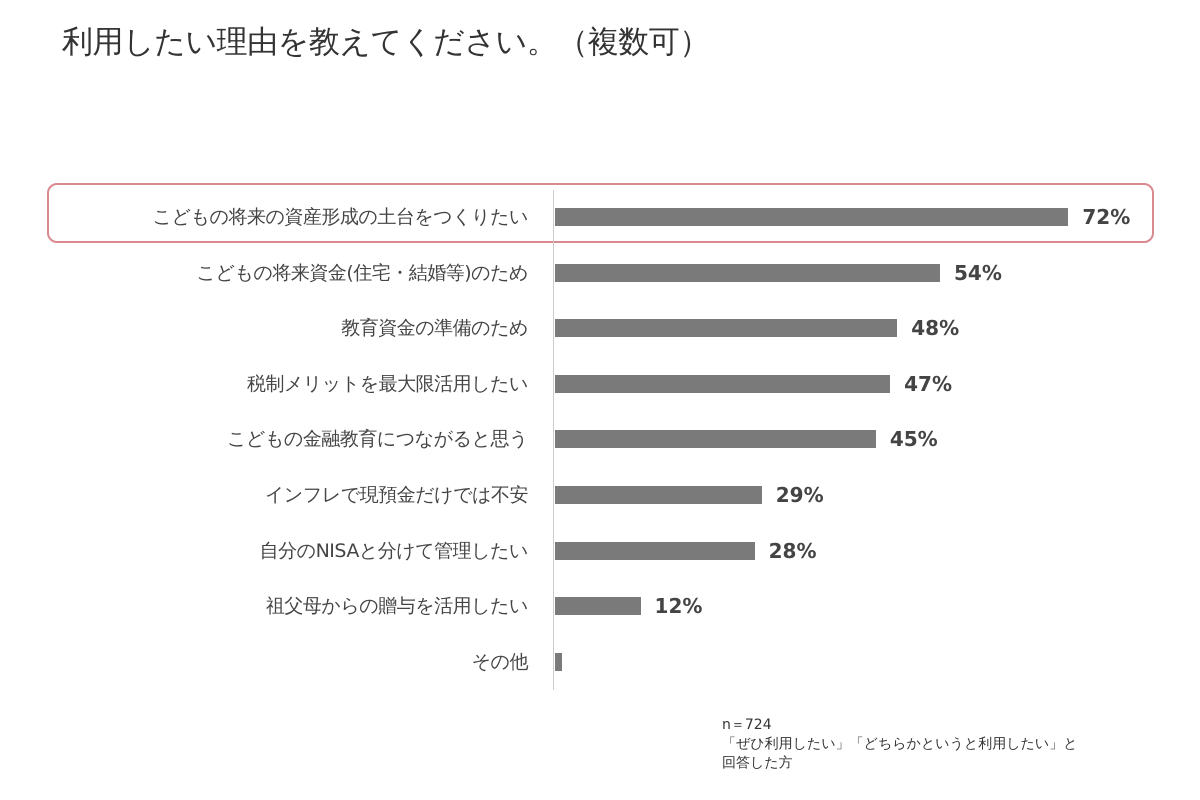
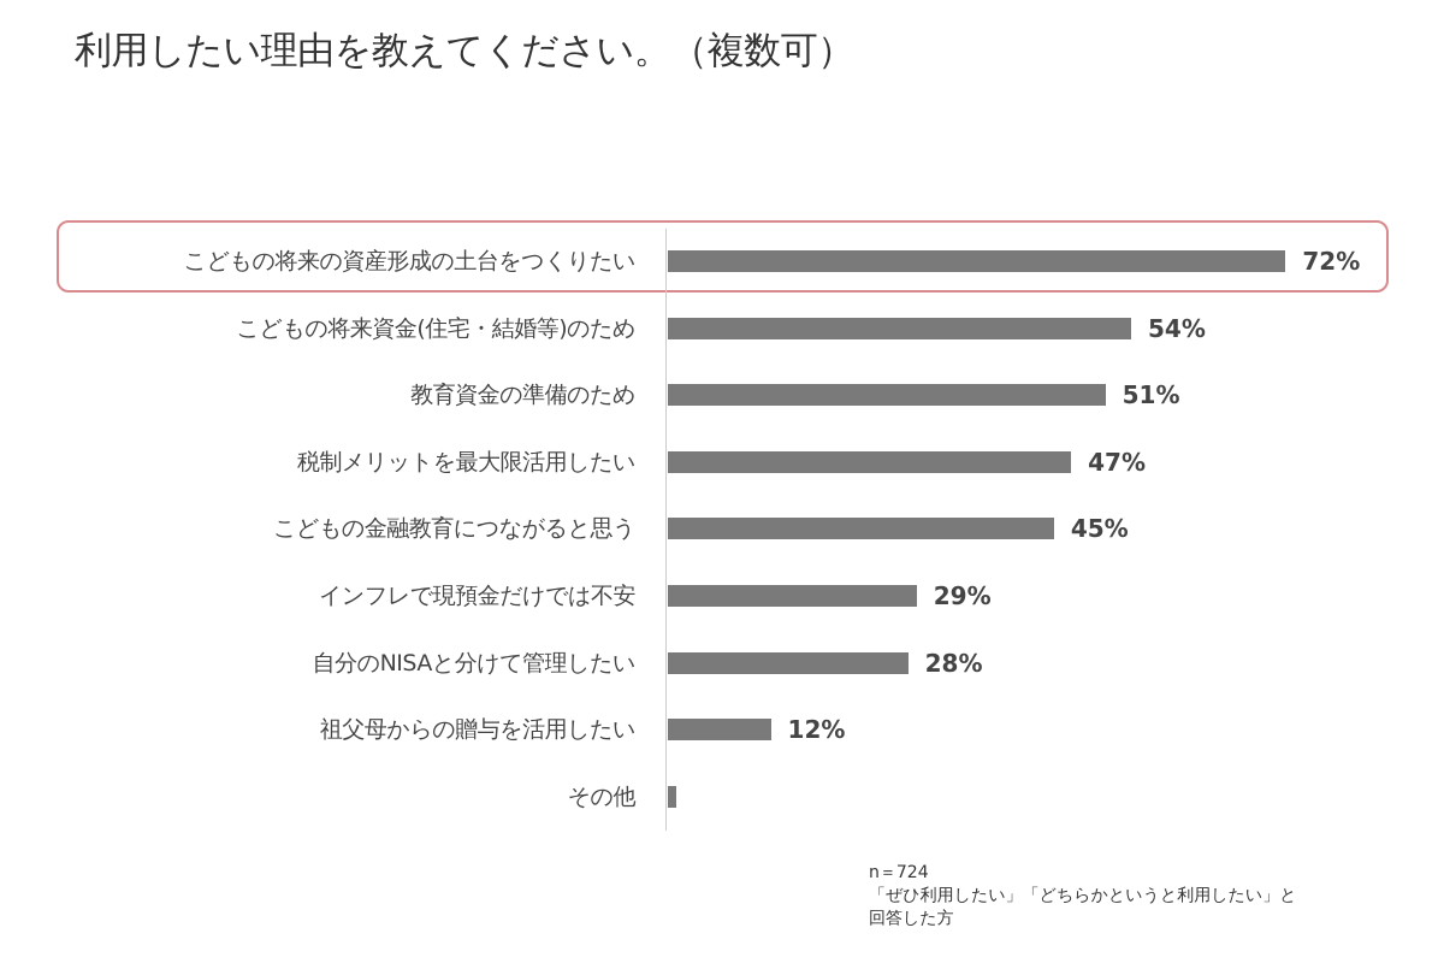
教育資金の準備のため: 48% -> 51%
